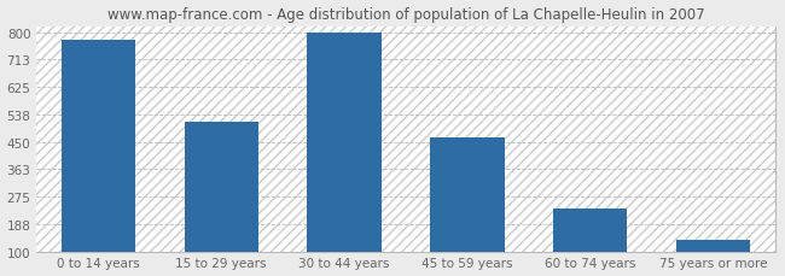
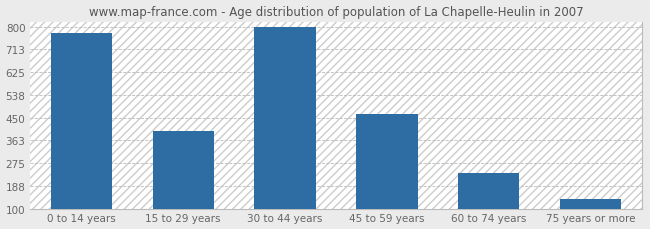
15 to 29 years: 515 -> 400
